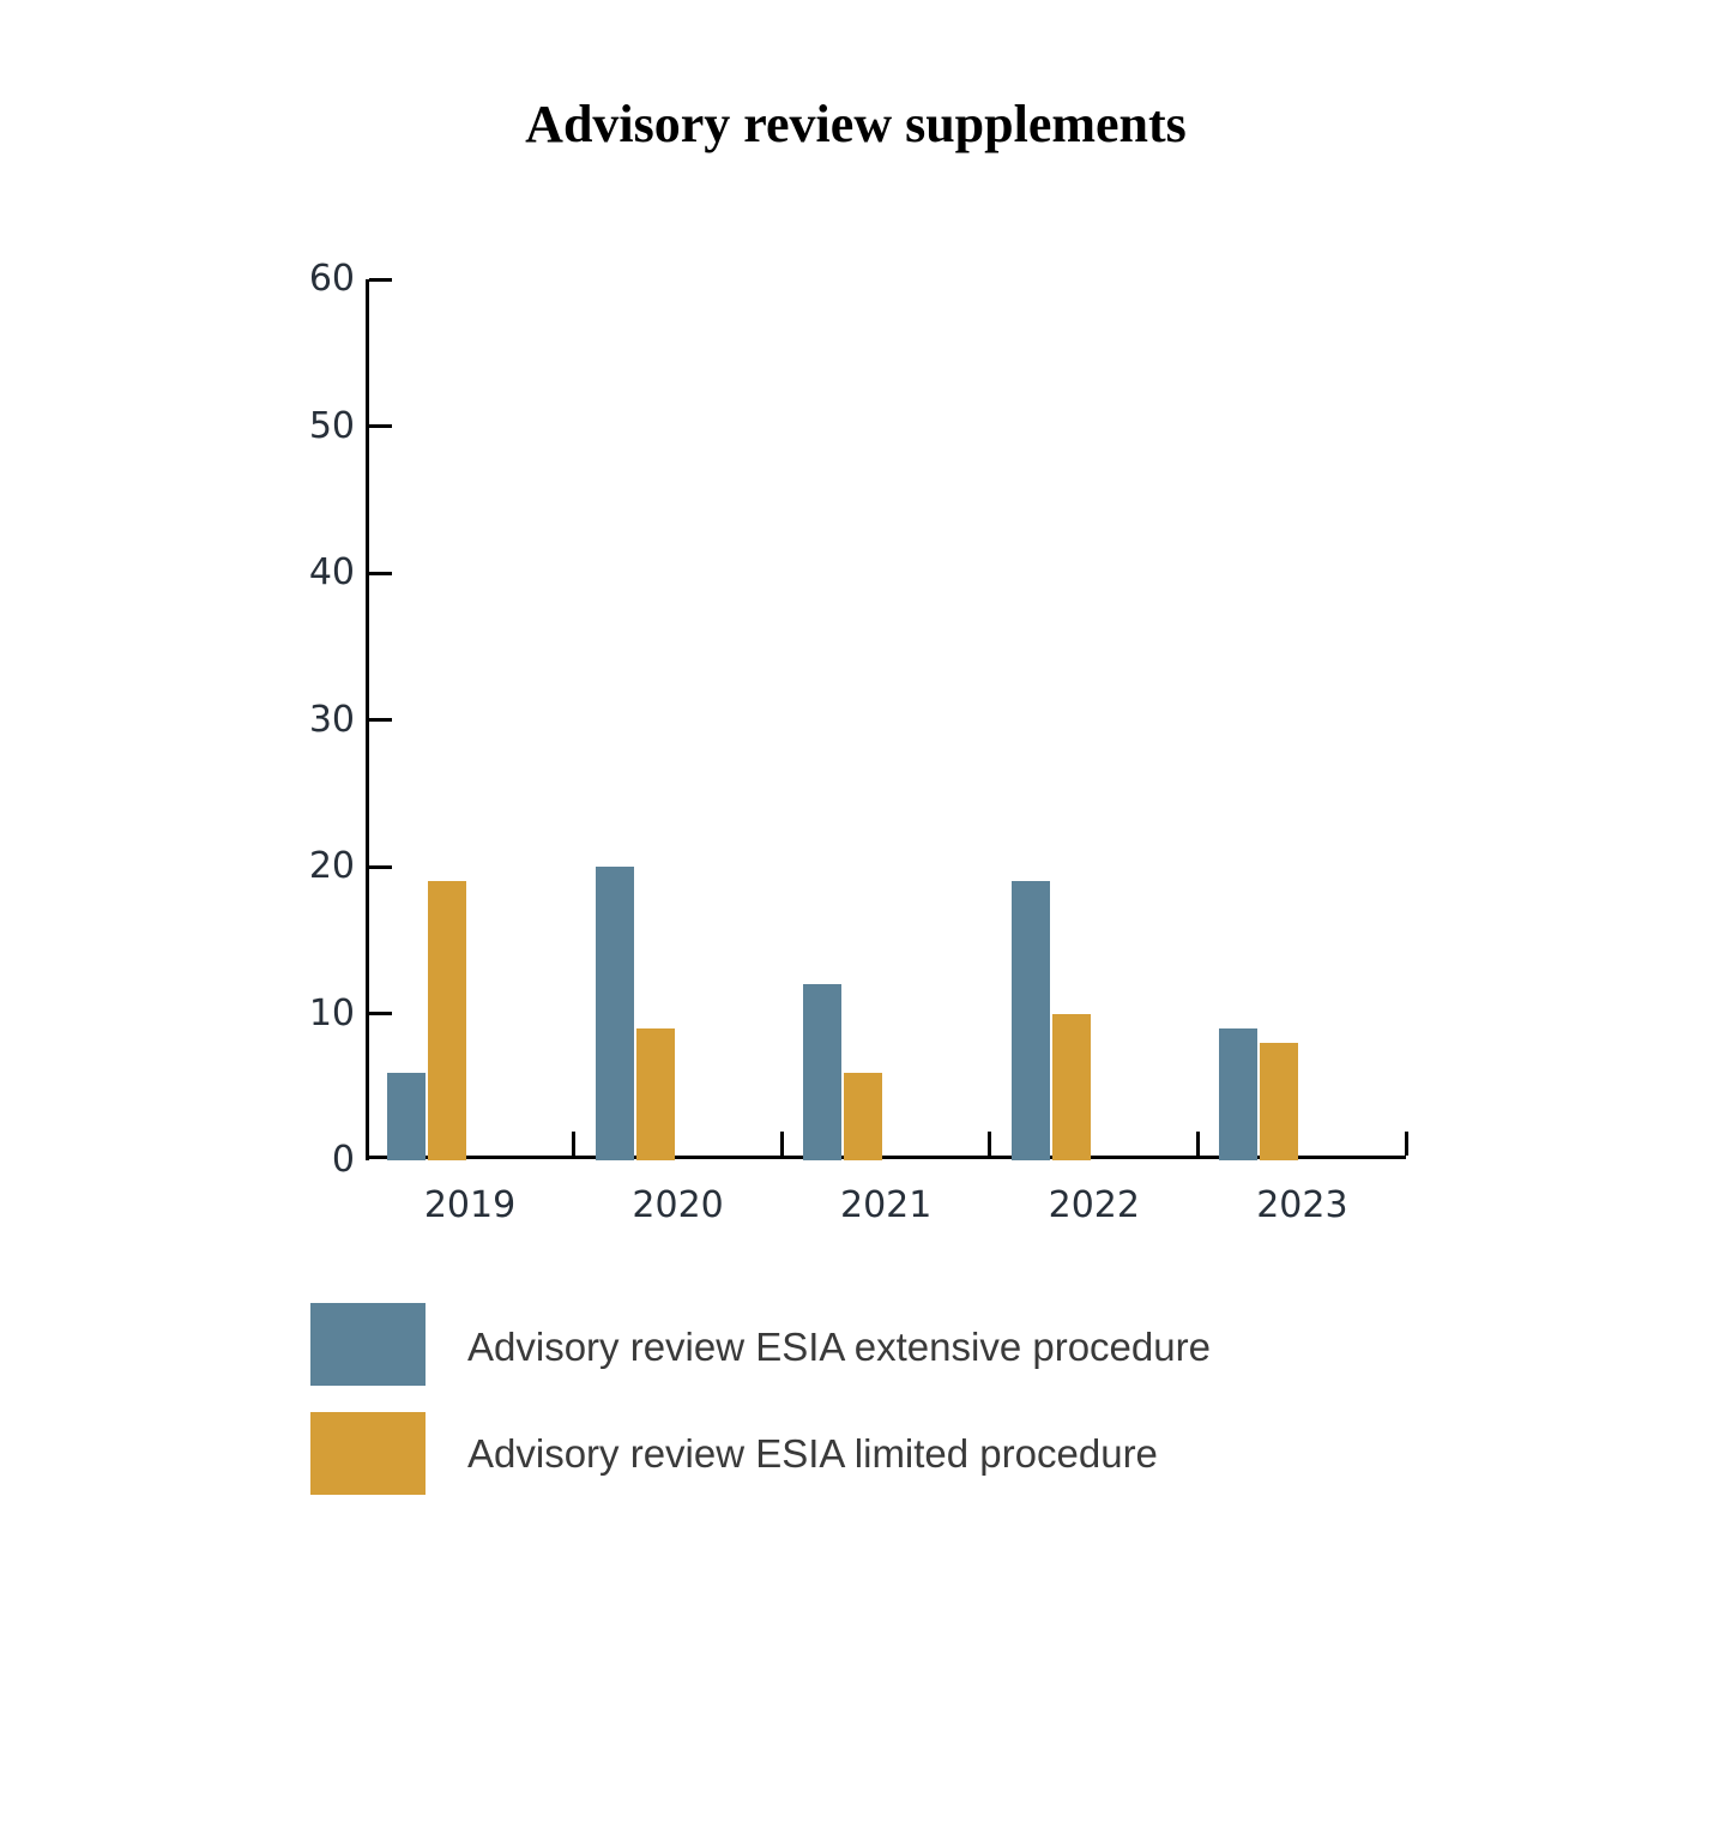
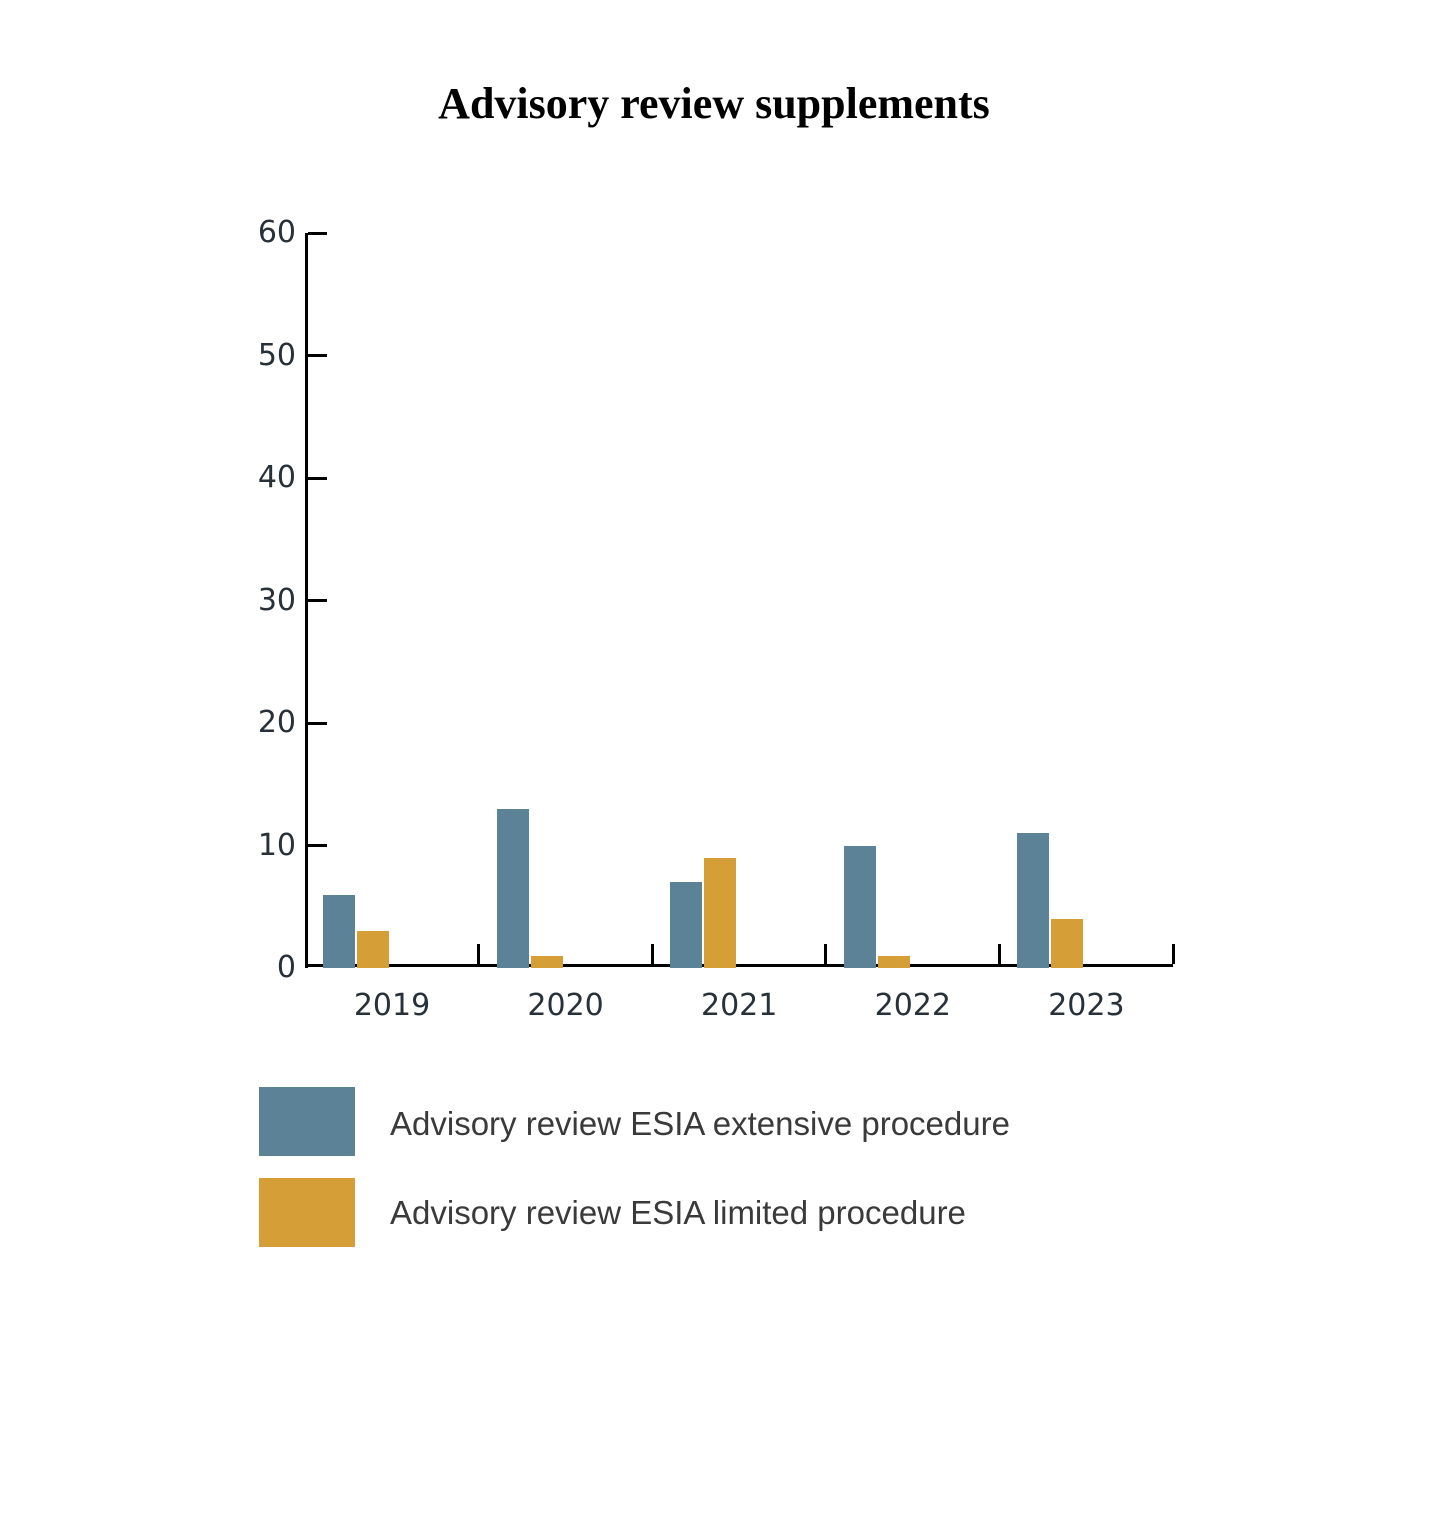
Advisory review ESIA limited procedure/2019: 19 -> 3
Advisory review ESIA extensive procedure/2020: 20 -> 13
Advisory review ESIA limited procedure/2020: 9 -> 1
Advisory review ESIA extensive procedure/2021: 12 -> 7
Advisory review ESIA limited procedure/2021: 6 -> 9
Advisory review ESIA extensive procedure/2022: 19 -> 10
Advisory review ESIA limited procedure/2022: 10 -> 1
Advisory review ESIA extensive procedure/2023: 9 -> 11
Advisory review ESIA limited procedure/2023: 8 -> 4
